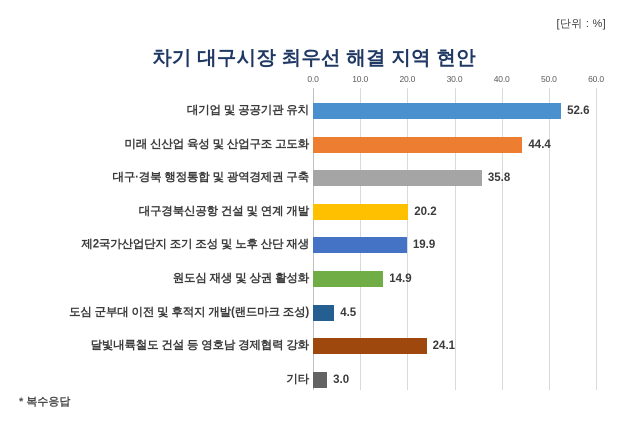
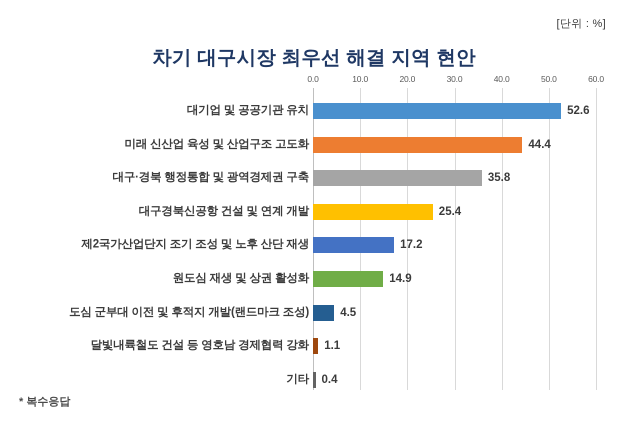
대구경북신공항 건설 및 연계 개발: 20.2 -> 25.4
제2국가산업단지 조기 조성 및 노후 산단 재생: 19.9 -> 17.2
달빛내륙철도 건설 등 영호남 경제협력 강화: 24.1 -> 1.1
기타: 3.0 -> 0.4
